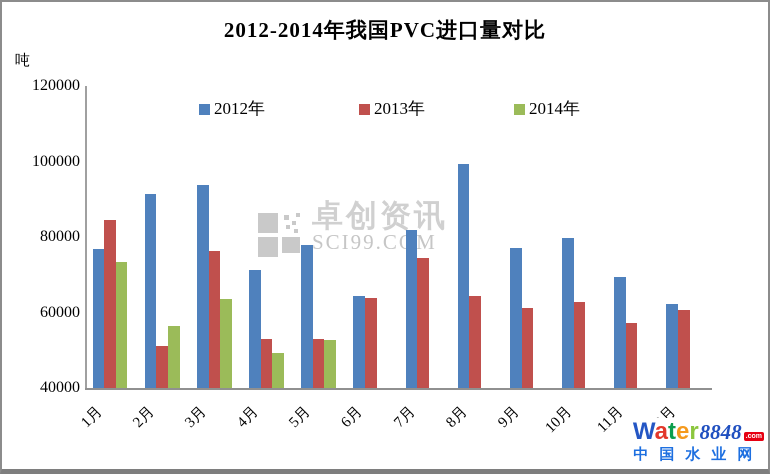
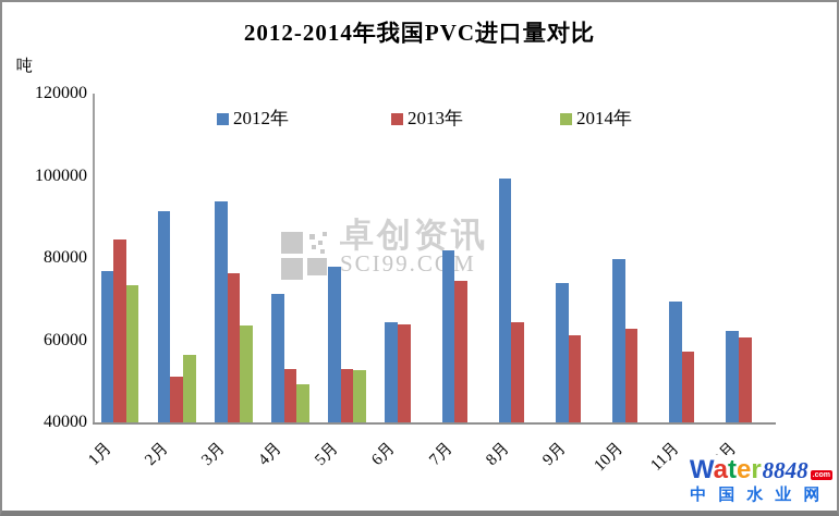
2012年/9月: 77000 -> 74000
